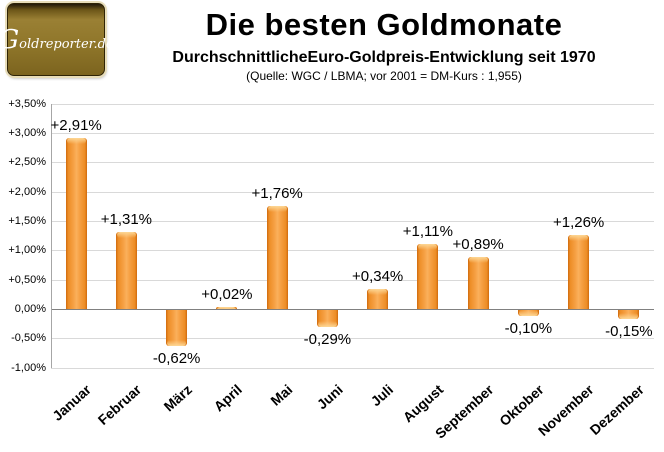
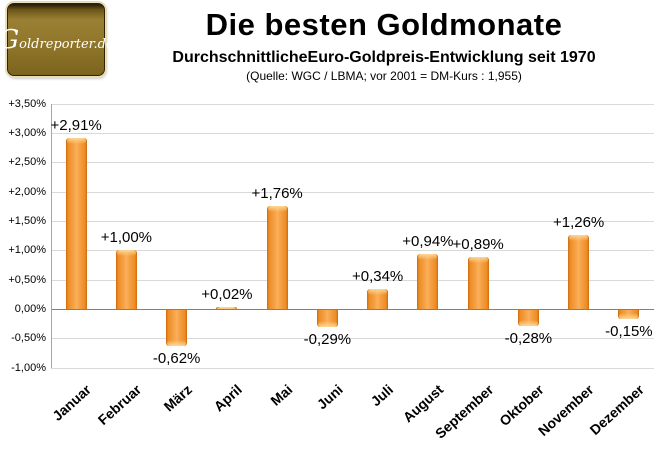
Februar: +1,31% -> +1,00%
August: +1,11% -> +0,94%
Oktober: -0,10% -> -0,28%
